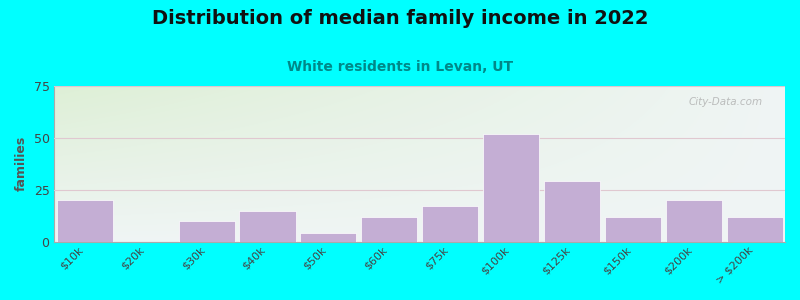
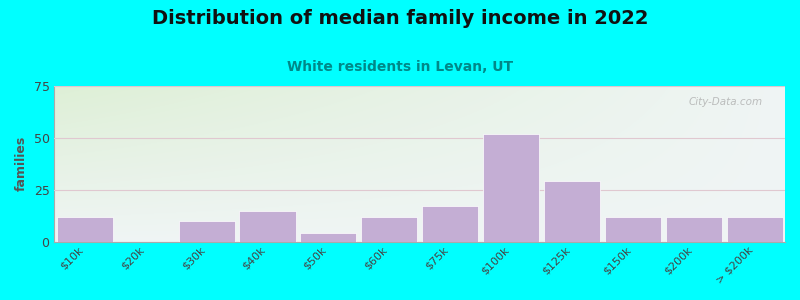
$10k: 20 -> 12
$200k: 20 -> 12
